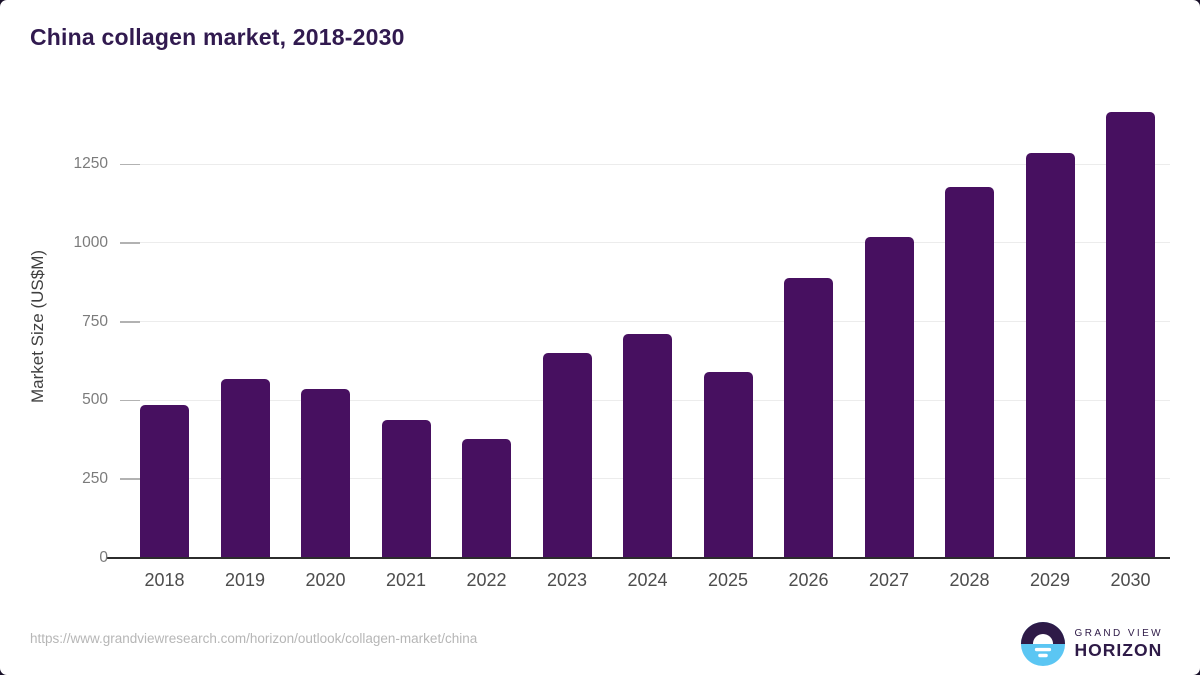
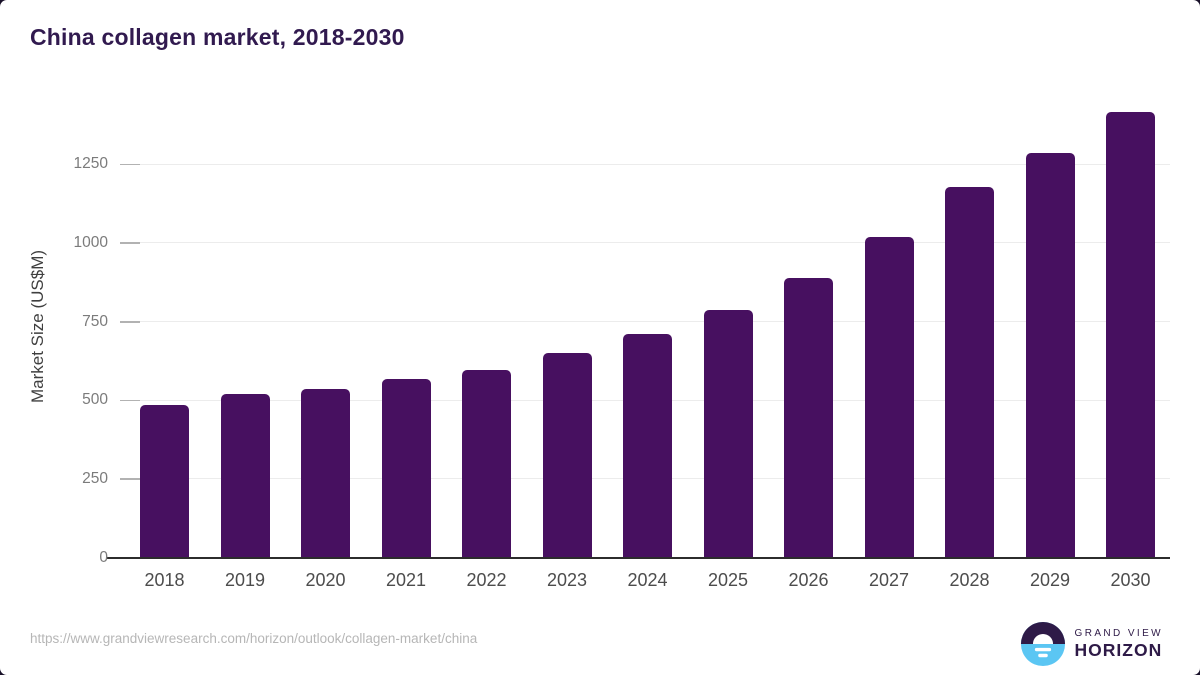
2019: 570 -> 520
2021: 440 -> 570
2022: 380 -> 600
2025: 590 -> 790
